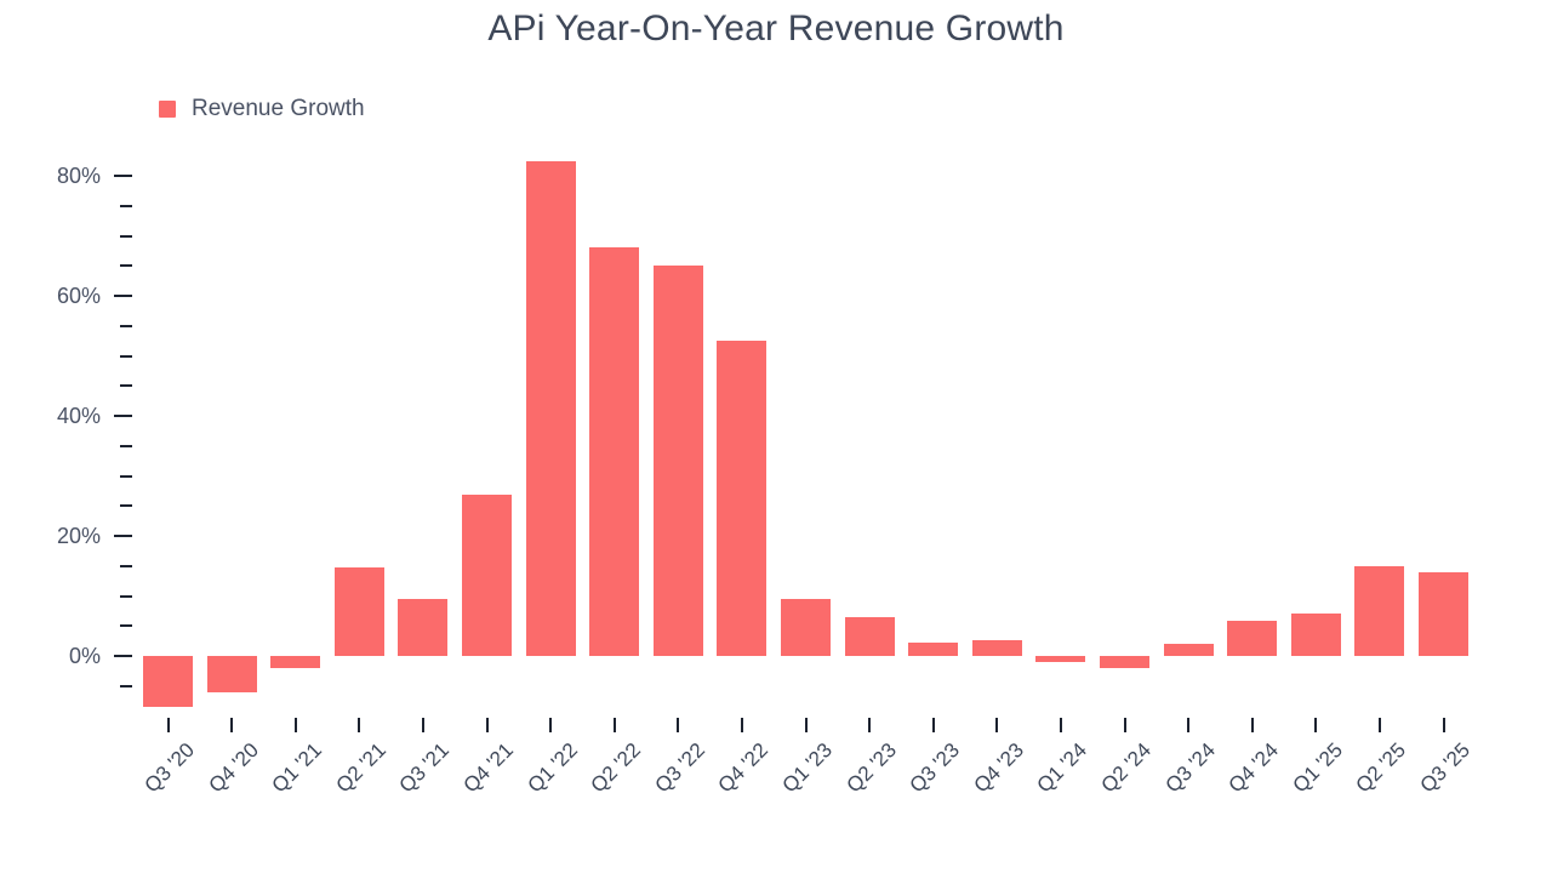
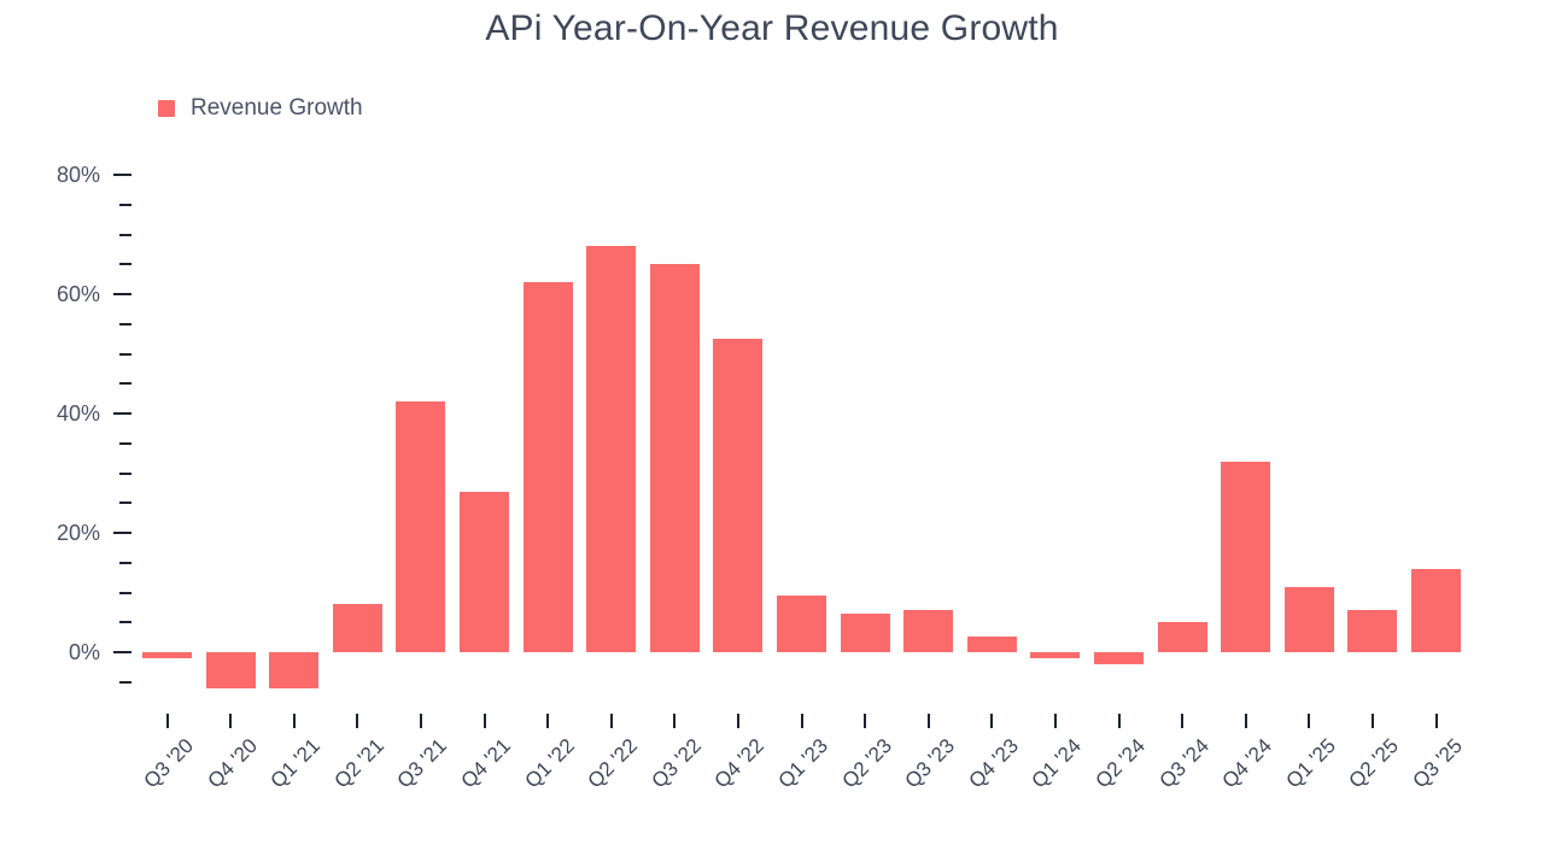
Q3 '20: -8% -> -1%
Q1 '21: -2% -> -6%
Q2 '21: 15% -> 8%
Q3 '21: 10% -> 42%
Q1 '22: 82% -> 62%
Q3 '23: 2% -> 7%
Q3 '24: 2% -> 5%
Q4 '24: 6% -> 32%
Q1 '25: 7% -> 11%
Q2 '25: 15% -> 7%
